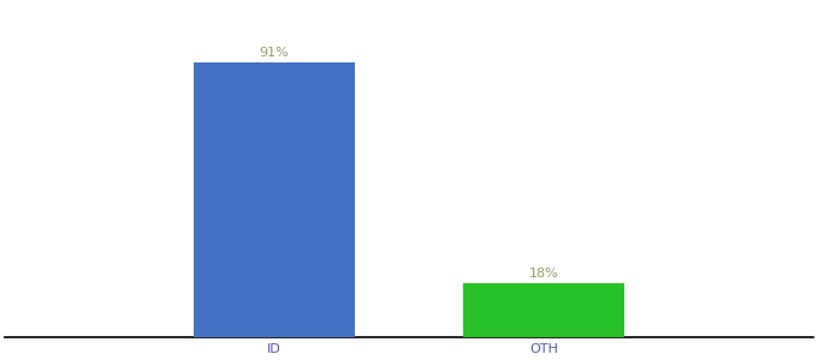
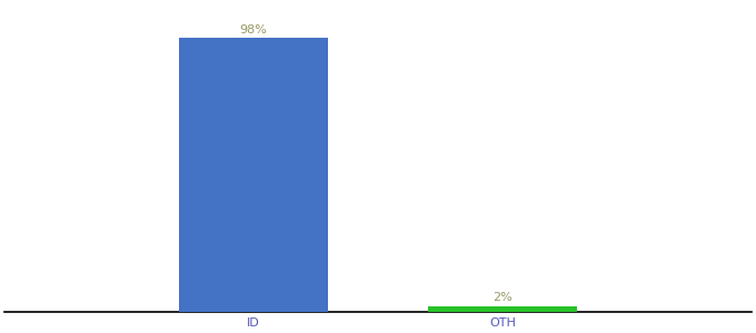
ID: 91% -> 98%
OTH: 18% -> 2%
